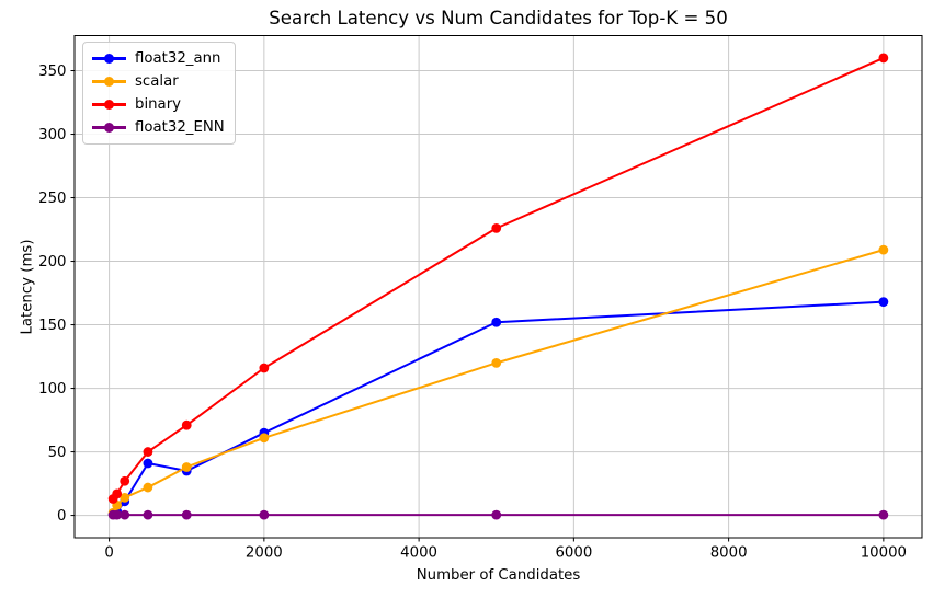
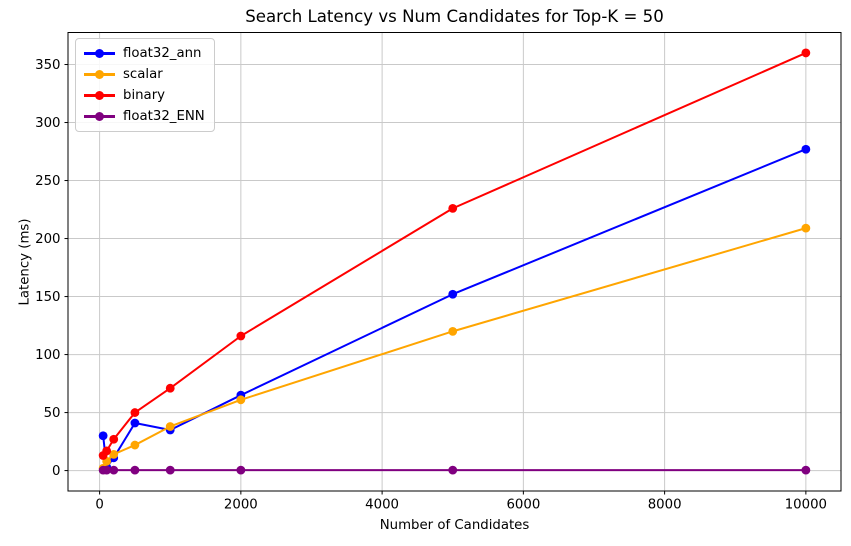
float32_ann/50: 1 -> 30
float32_ann/10000: 168 -> 277
